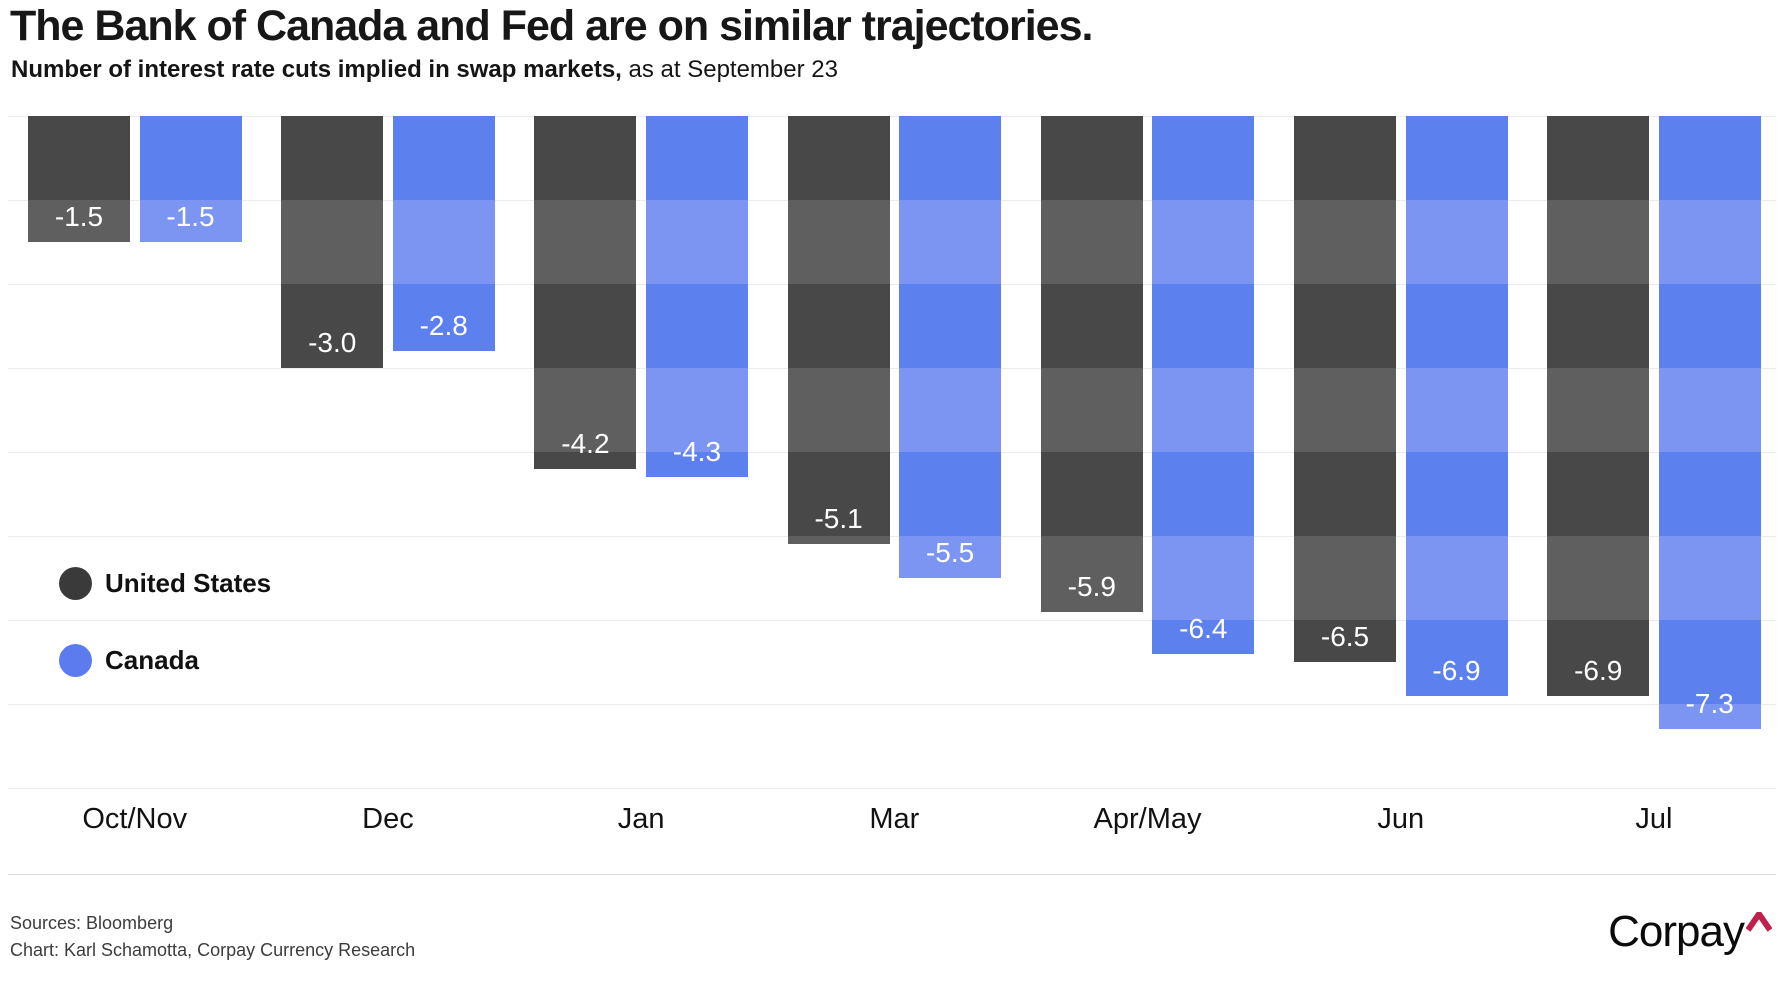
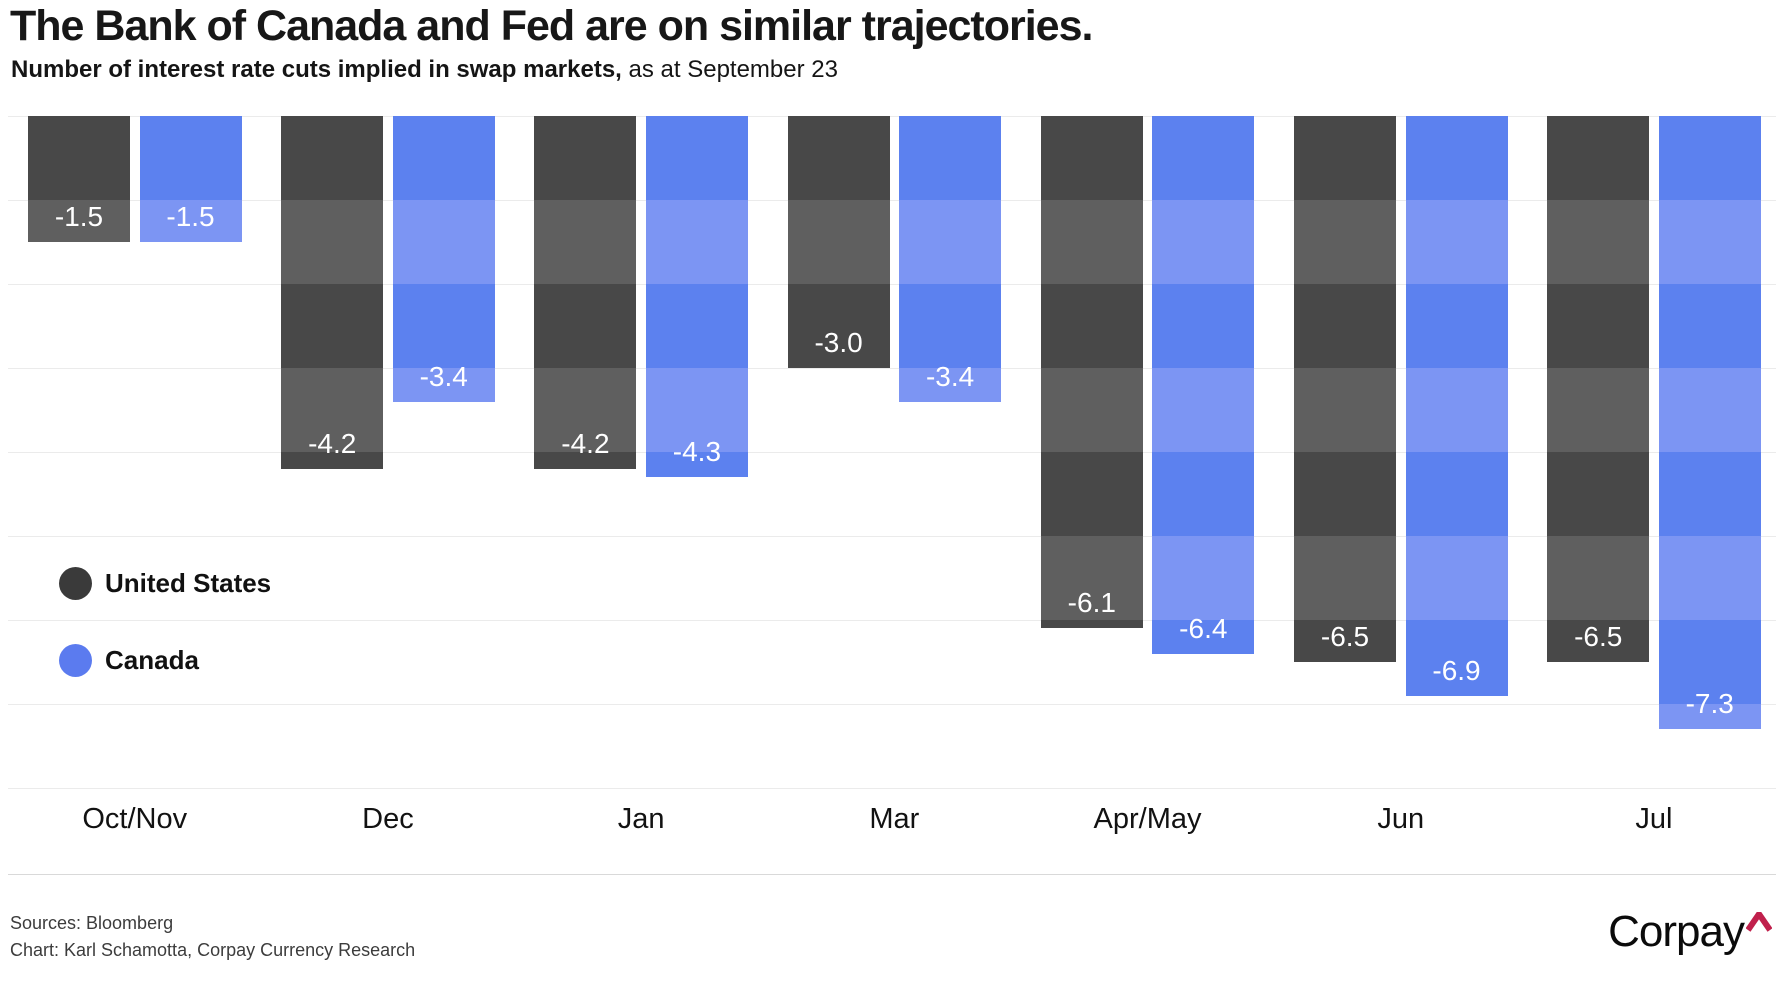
United States/Dec: -3.0 -> -4.2
Canada/Dec: -2.8 -> -3.4
United States/Mar: -5.1 -> -3.0
Canada/Mar: -5.5 -> -3.4
United States/Apr/May: -5.9 -> -6.1
United States/Jul: -6.9 -> -6.5
